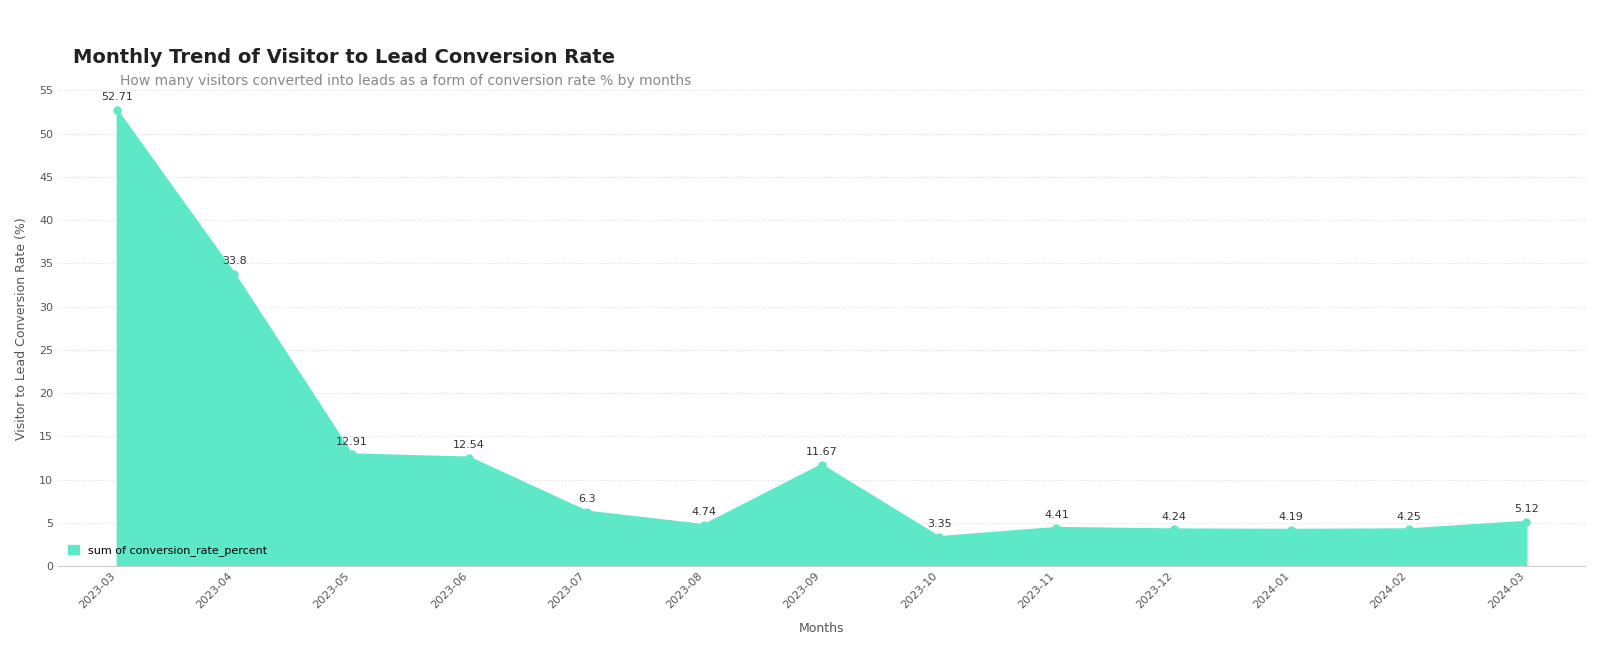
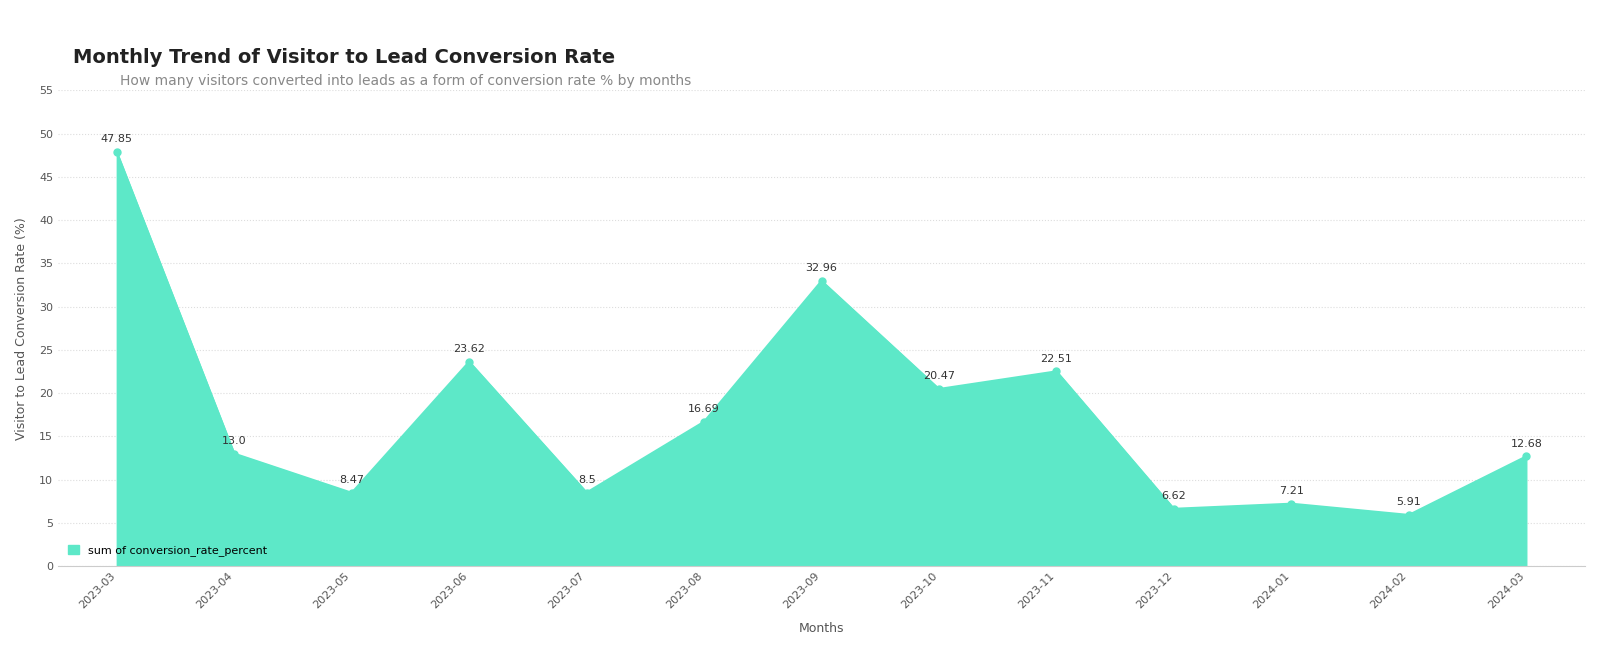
2023-03: 52.71 -> 47.85
2023-04: 33.8 -> 13.0
2023-05: 12.91 -> 8.47
2023-06: 12.54 -> 23.62
2023-07: 6.3 -> 8.5
2023-08: 4.74 -> 16.69
2023-09: 11.67 -> 32.96
2023-10: 3.35 -> 20.47
2023-11: 4.41 -> 22.51
2023-12: 4.24 -> 6.62
2024-01: 4.19 -> 7.21
2024-02: 4.25 -> 5.91
2024-03: 5.12 -> 12.68
